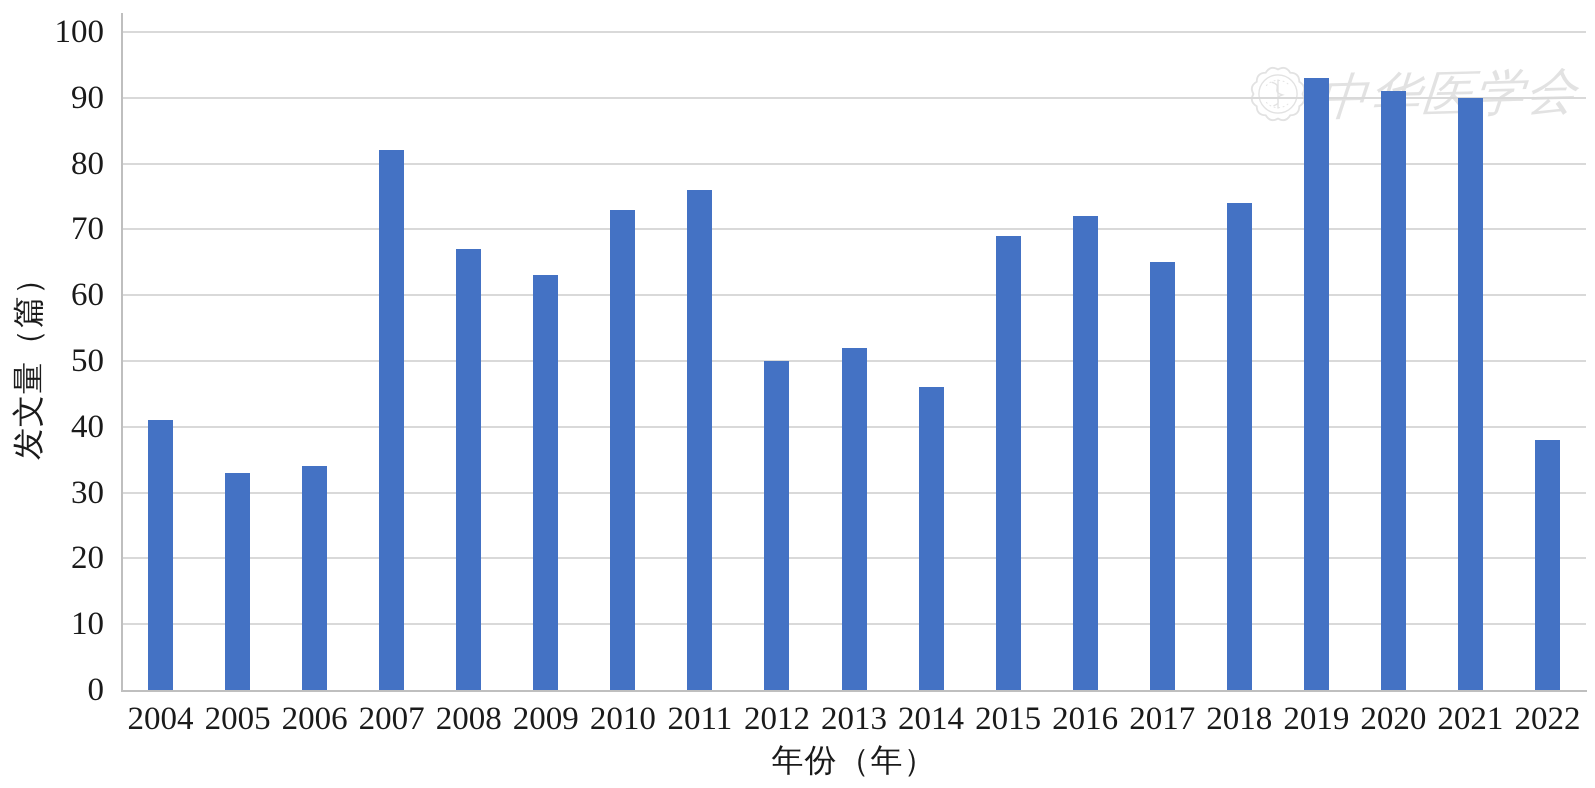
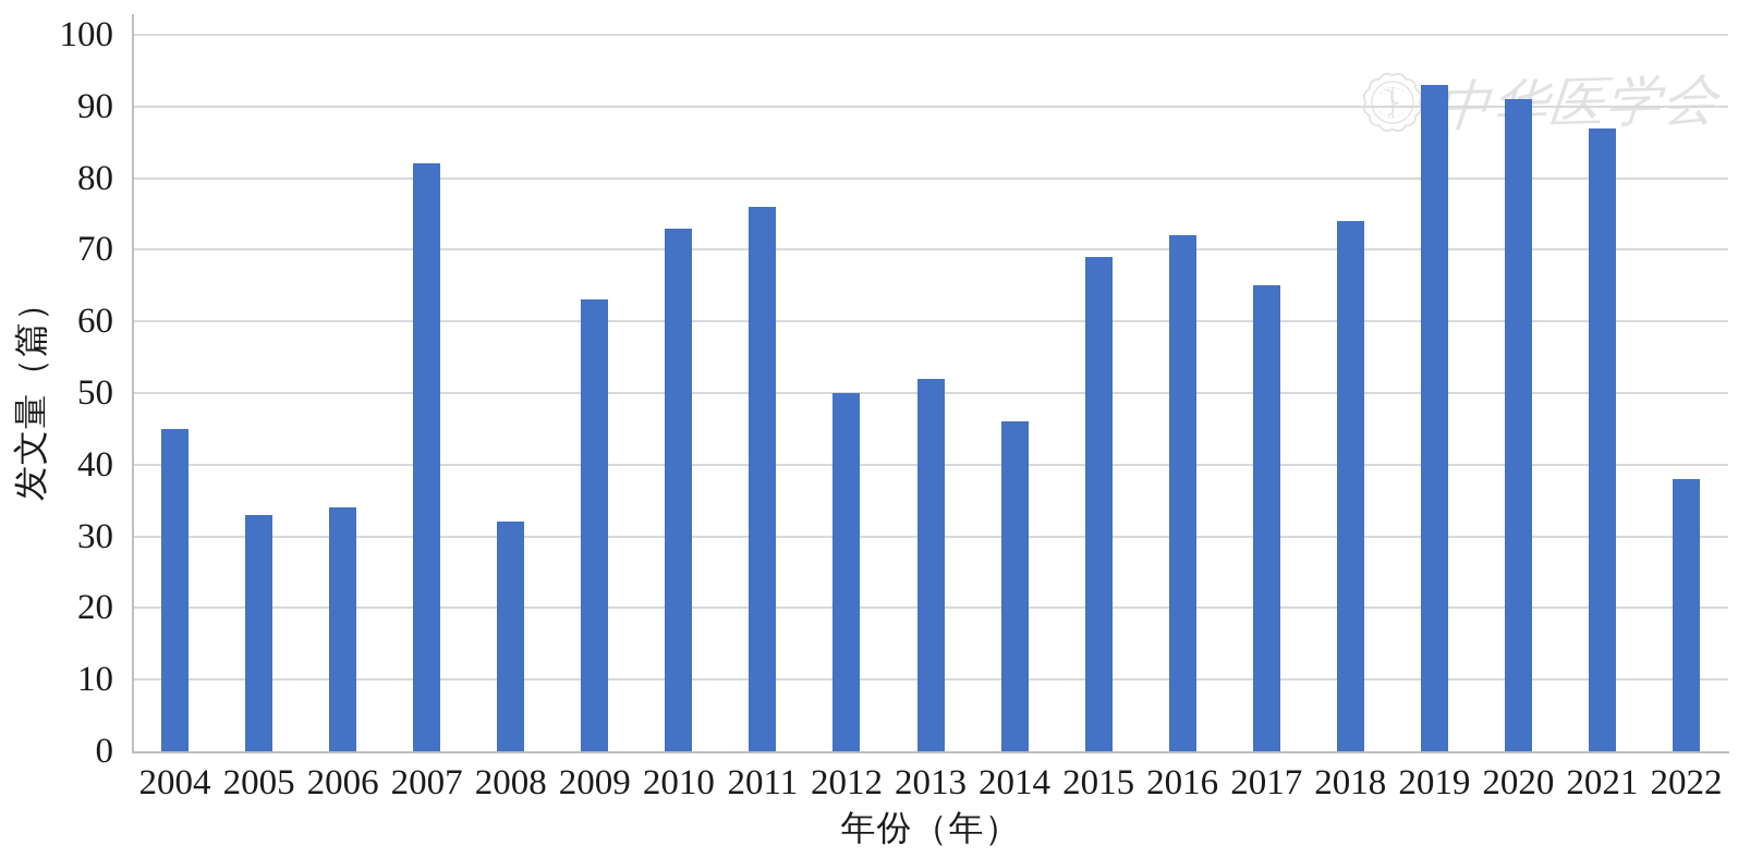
2004: 41 -> 45
2008: 67 -> 32
2021: 90 -> 87
